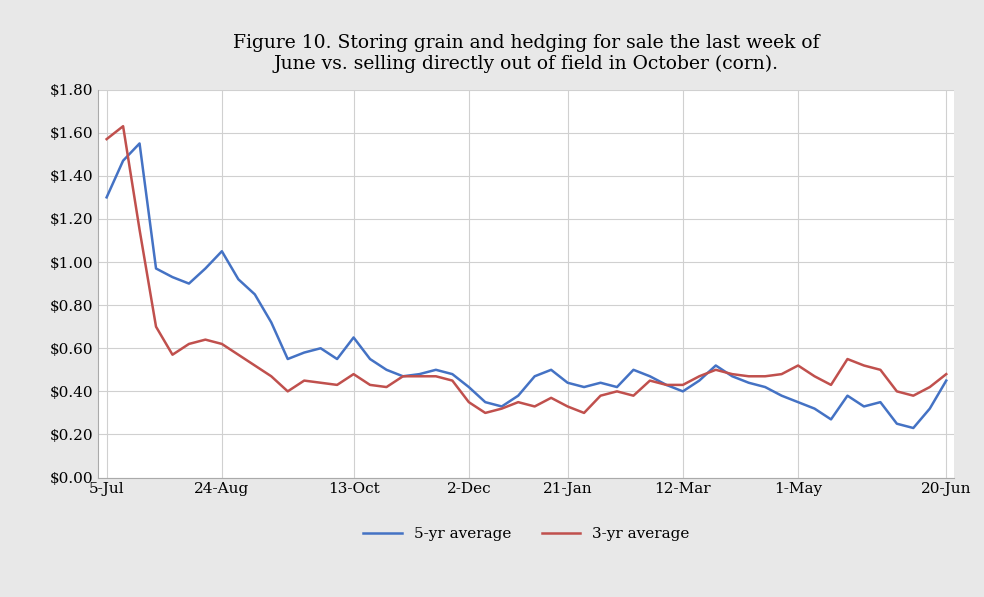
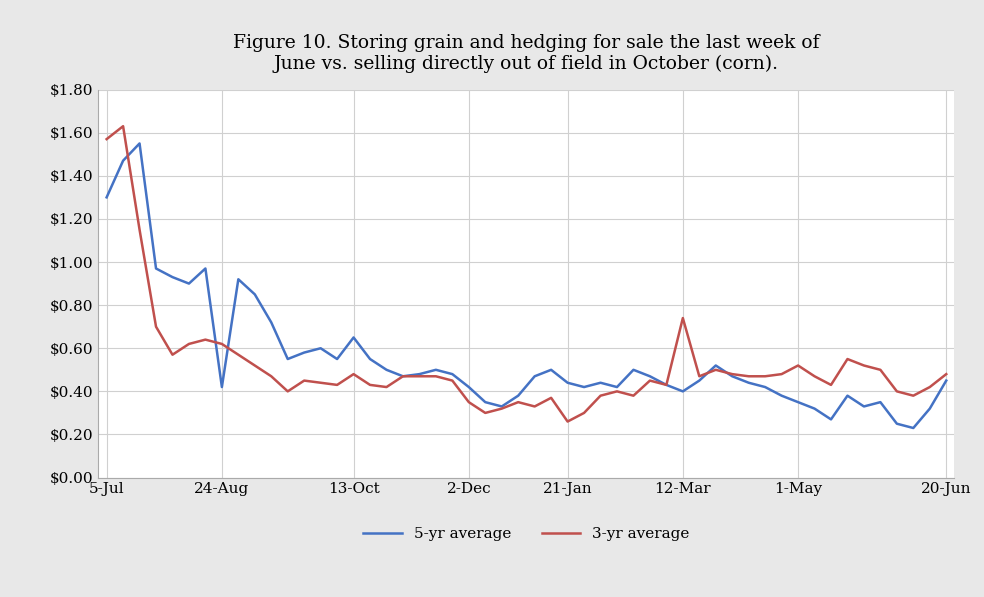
5-yr average/24-Aug: $1.05 -> $0.42
3-yr average/21-Jan: $0.33 -> $0.26
3-yr average/12-Mar: $0.43 -> $0.74
